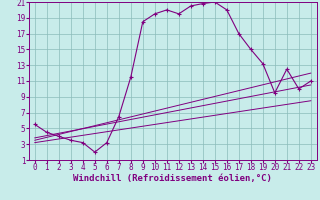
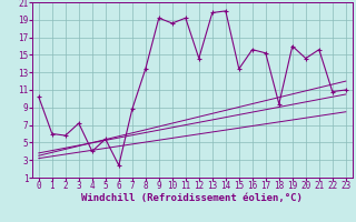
0: 5.5 -> 10.2
1: 4.5 -> 6.0
2: 4.0 -> 5.8
3: 3.5 -> 7.2
4: 3.2 -> 4.0
5: 2.0 -> 5.4
6: 3.2 -> 2.4
7: 6.5 -> 8.8
8: 11.5 -> 13.4
9: 18.5 -> 19.2
10: 19.5 -> 18.6
11: 20.0 -> 19.2
12: 19.5 -> 14.6
13: 20.5 -> 19.8
14: 20.8 -> 20.0
15: 21.0 -> 13.4
16: 20.0 -> 15.6
17: 17.0 -> 15.2
18: 15.0 -> 9.4
19: 13.2 -> 16.0
20: 9.5 -> 14.6
21: 12.5 -> 15.6
22: 10.0 -> 10.8
